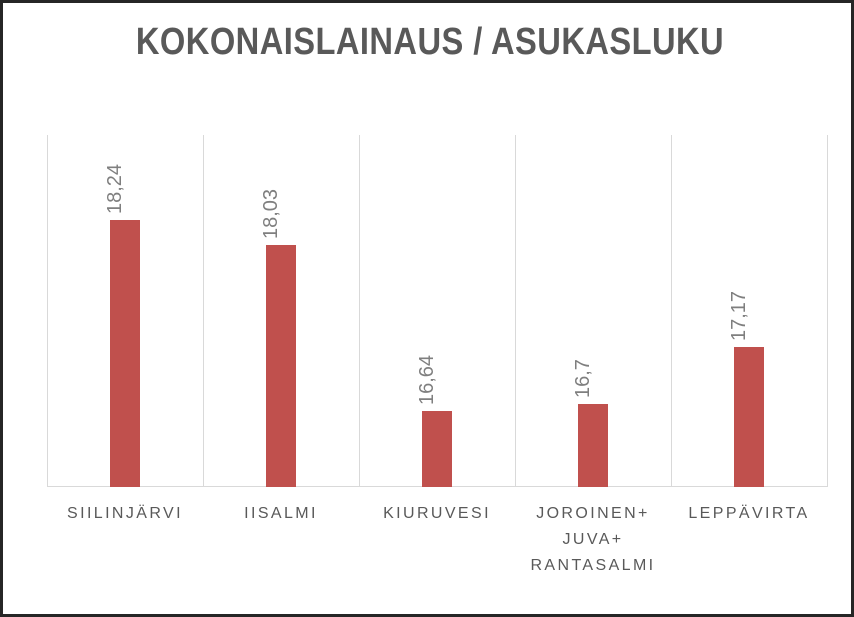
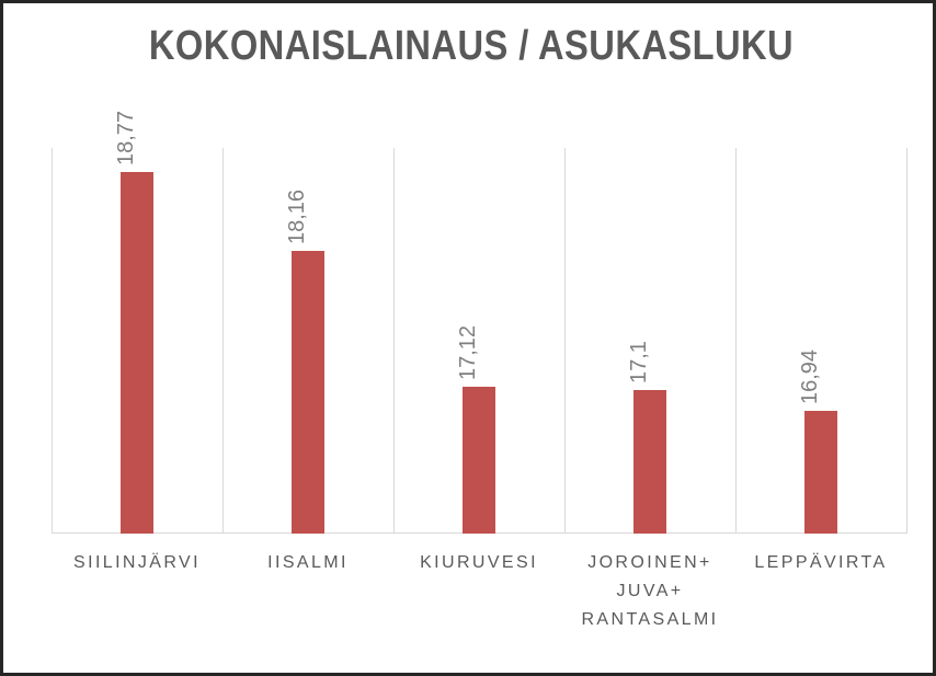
SIILINJÄRVI: 18,24 -> 18,77
IISALMI: 18,03 -> 18,16
KIURUVESI: 16,64 -> 17,12
JOROINEN+ JUVA+ RANTASALMI: 16,7 -> 17,1
LEPPÄVIRTA: 17,17 -> 16,94
